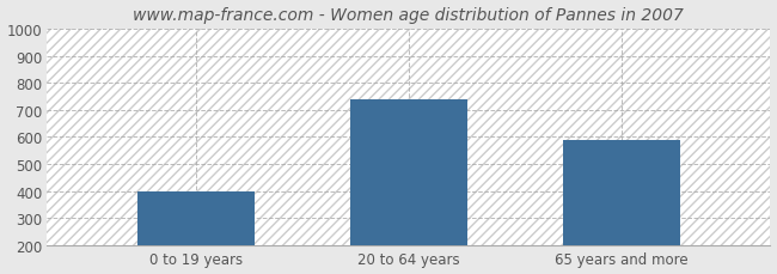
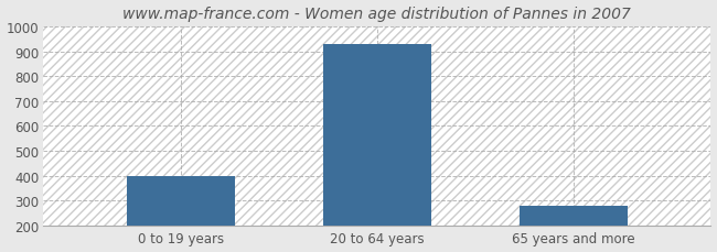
20 to 64 years: 740 -> 930
65 years and more: 590 -> 280
